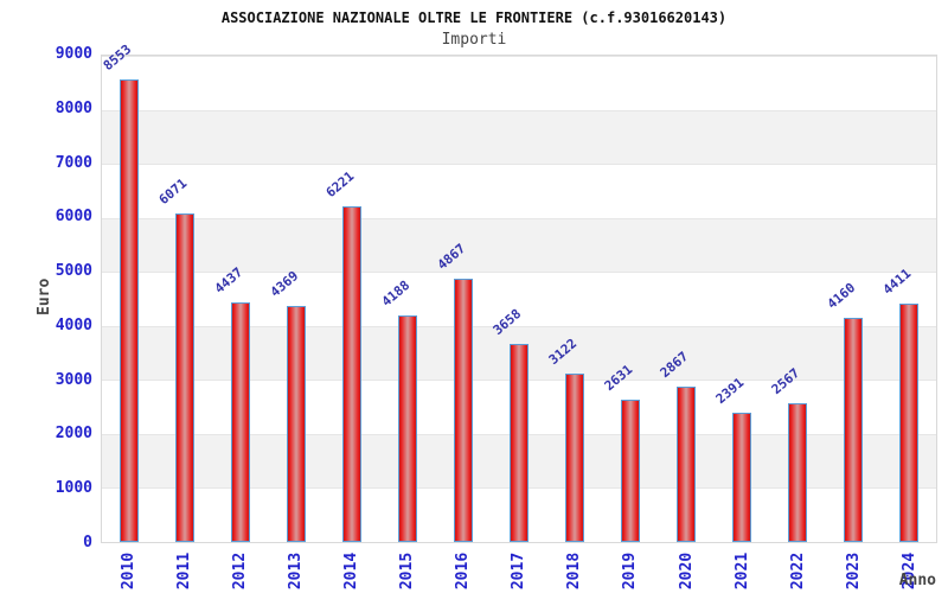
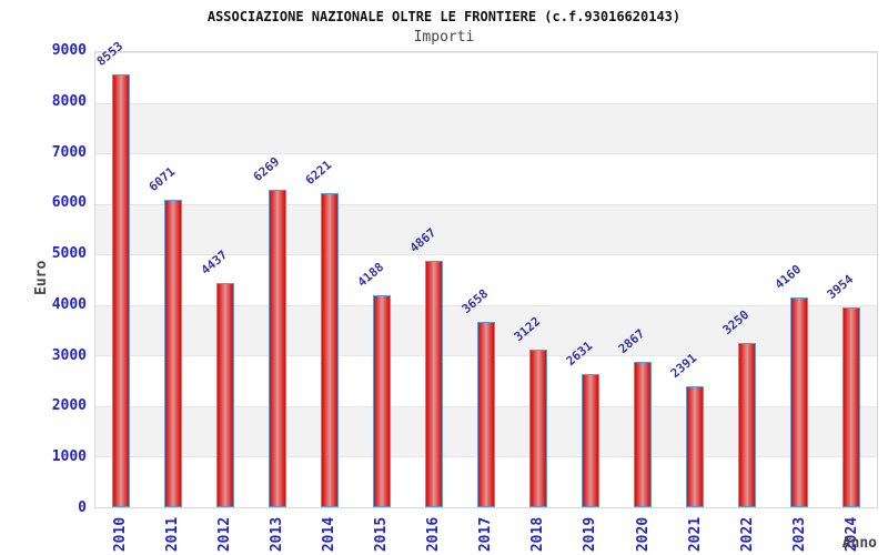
2013: 4369 -> 6269
2022: 2567 -> 3250
2024: 4411 -> 3954
